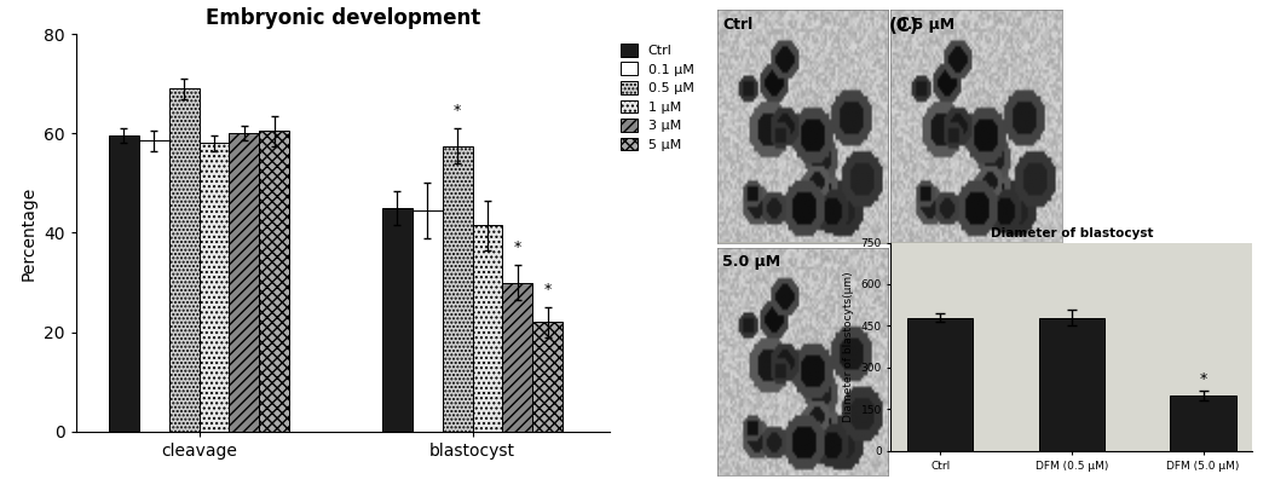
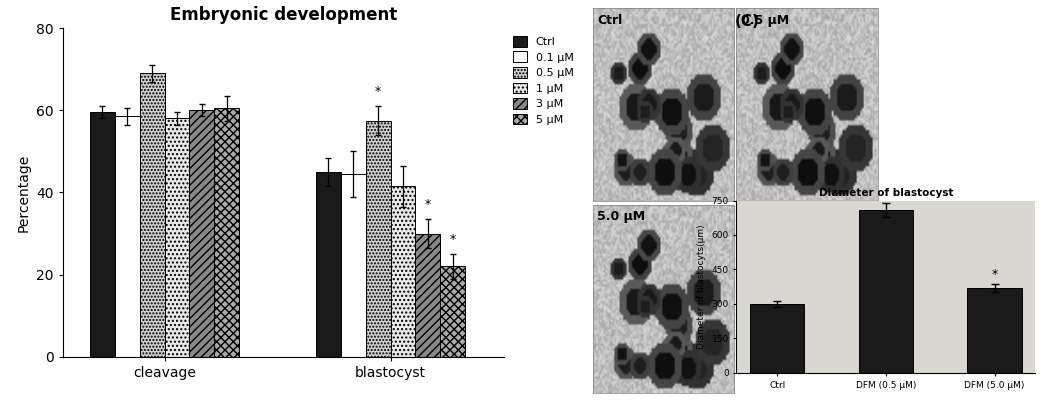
Diameter of blastocyst/Ctrl: 480 -> 300
Diameter of blastocyst/DFM (0.5 μM): 480 -> 710
Diameter of blastocyst/DFM (5.0 μM): 200 -> 370
